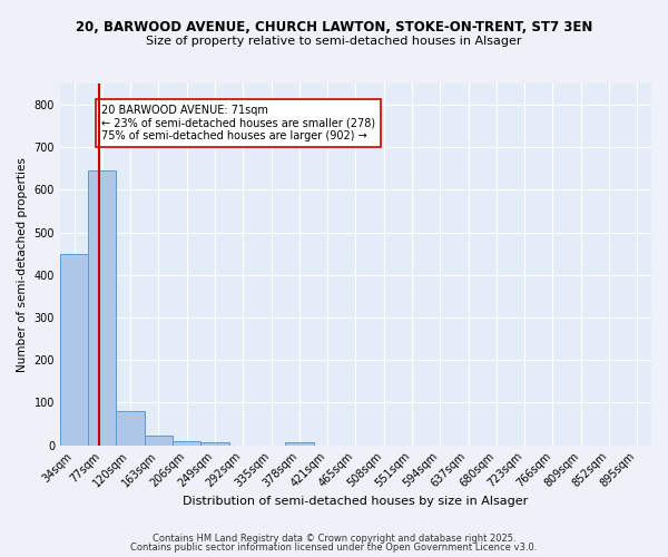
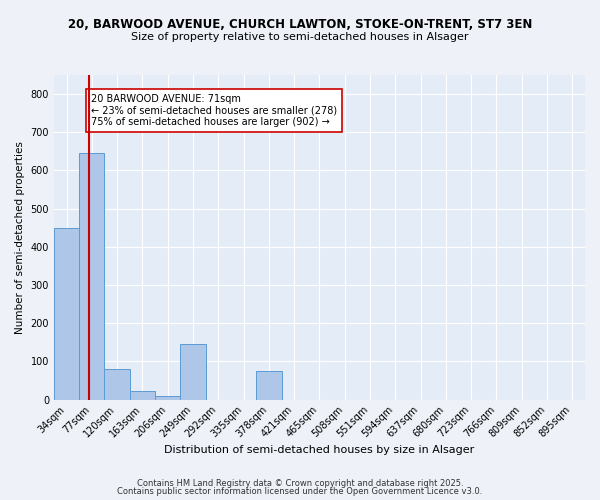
249sqm: 7 -> 145
378sqm: 8 -> 75
